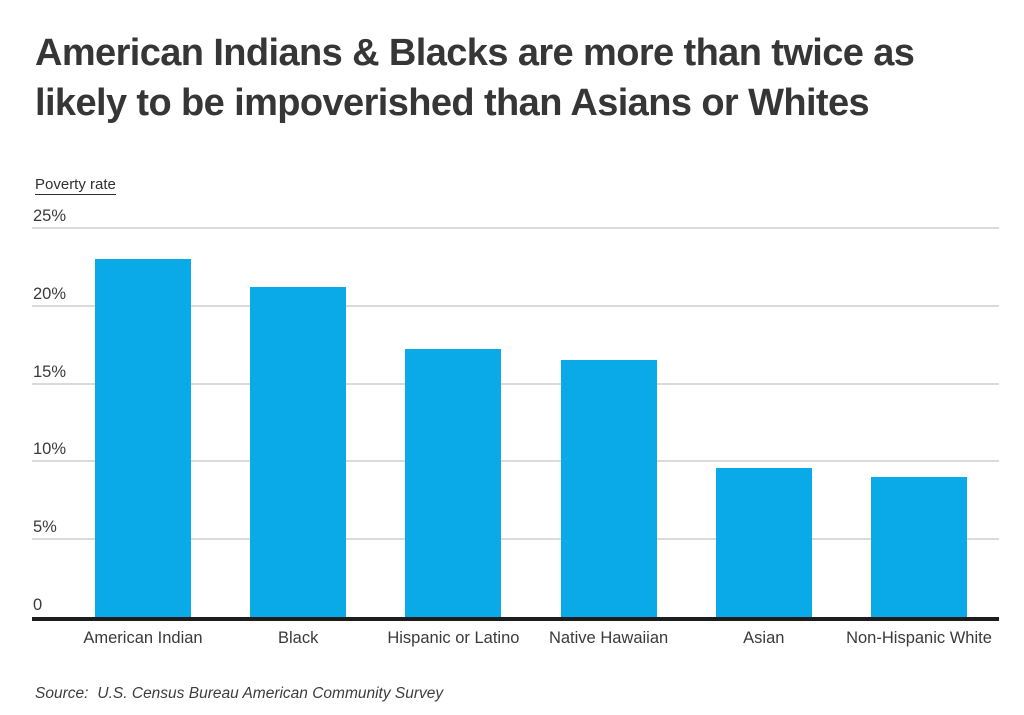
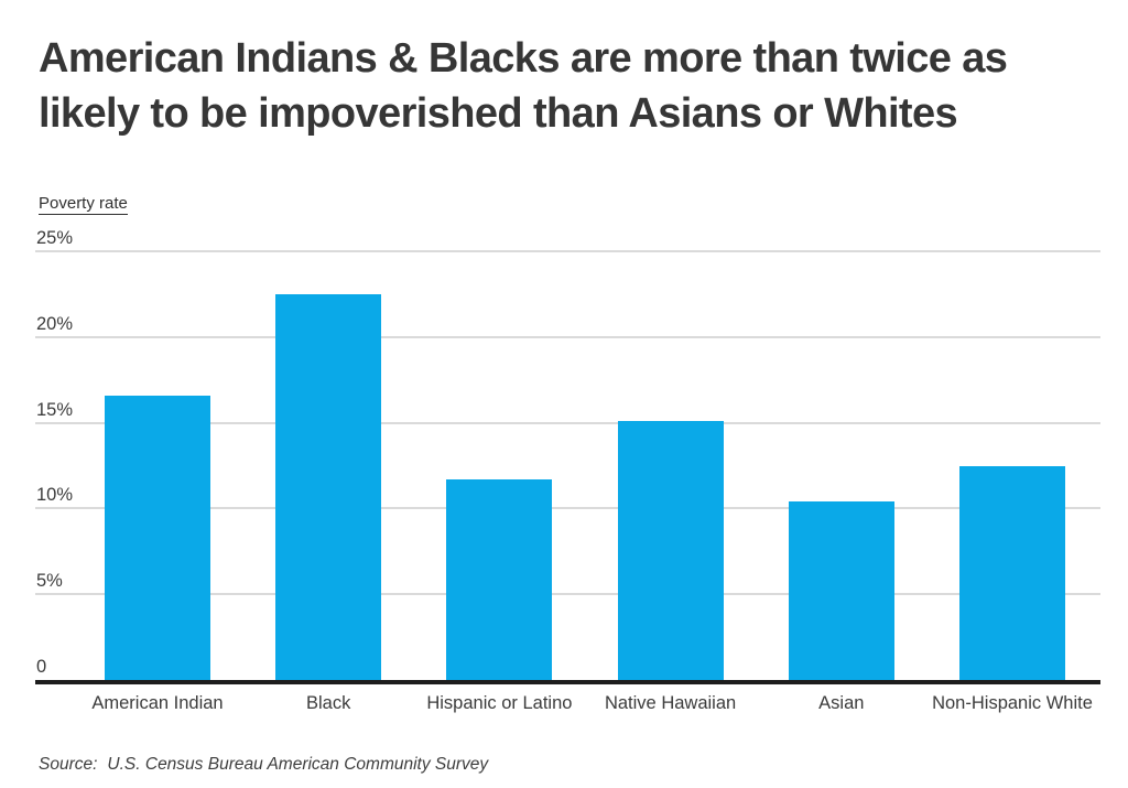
American Indian: 23.0% -> 16.6%
Black: 21.2% -> 22.5%
Hispanic or Latino: 17.2% -> 11.7%
Native Hawaiian: 16.5% -> 15.1%
Asian: 9.6% -> 10.4%
Non-Hispanic White: 9.0% -> 12.5%
